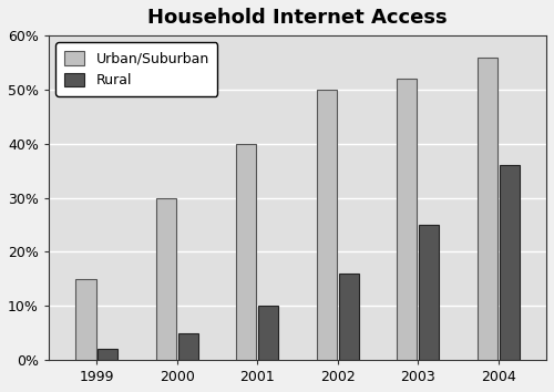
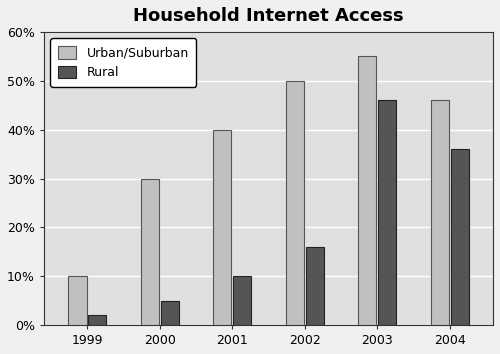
Urban/Suburban/1999: 15% -> 10%
Urban/Suburban/2003: 52% -> 55%
Rural/2003: 25% -> 46%
Urban/Suburban/2004: 56% -> 46%
